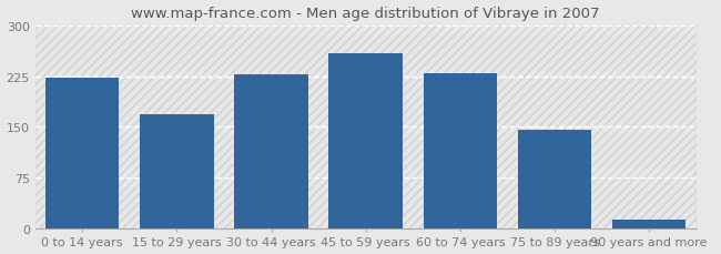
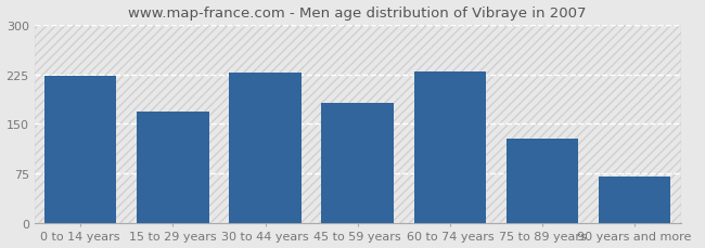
45 to 59 years: 258 -> 182
75 to 89 years: 145 -> 128
90 years and more: 13 -> 70
